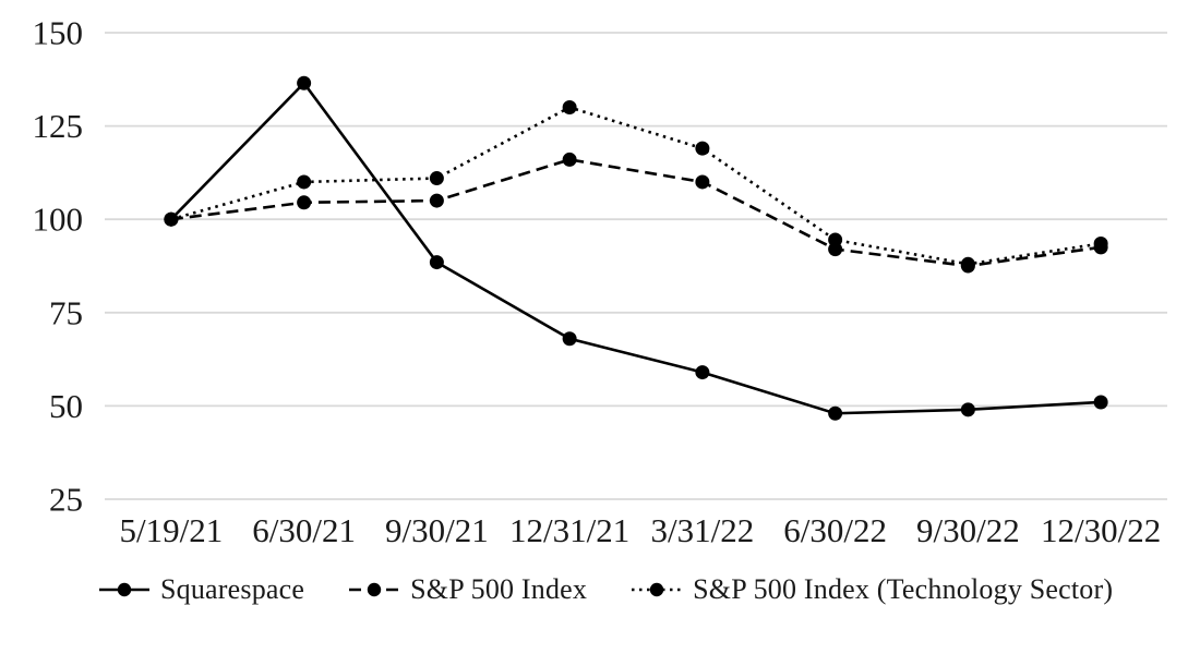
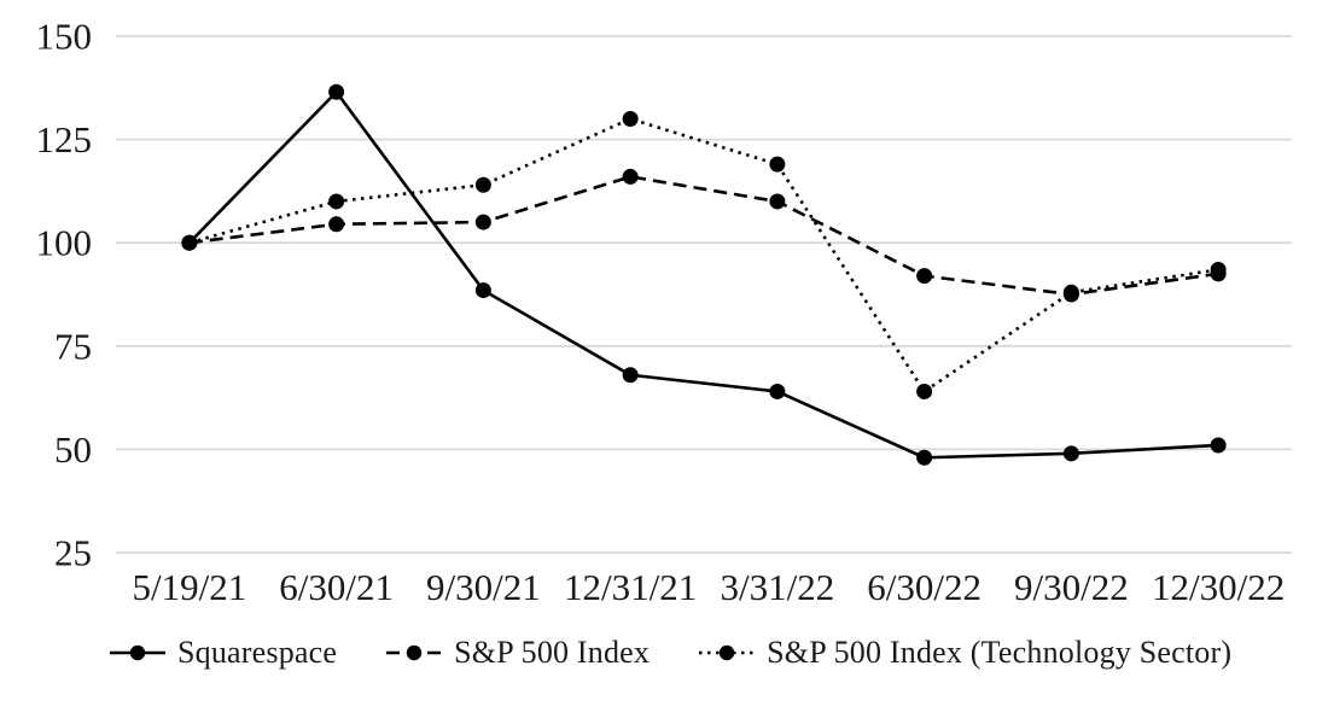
S&P 500 Index (Technology Sector)/9/30/21: 111 -> 114
Squarespace/3/31/22: 59 -> 64
S&P 500 Index (Technology Sector)/6/30/22: 94 -> 64
